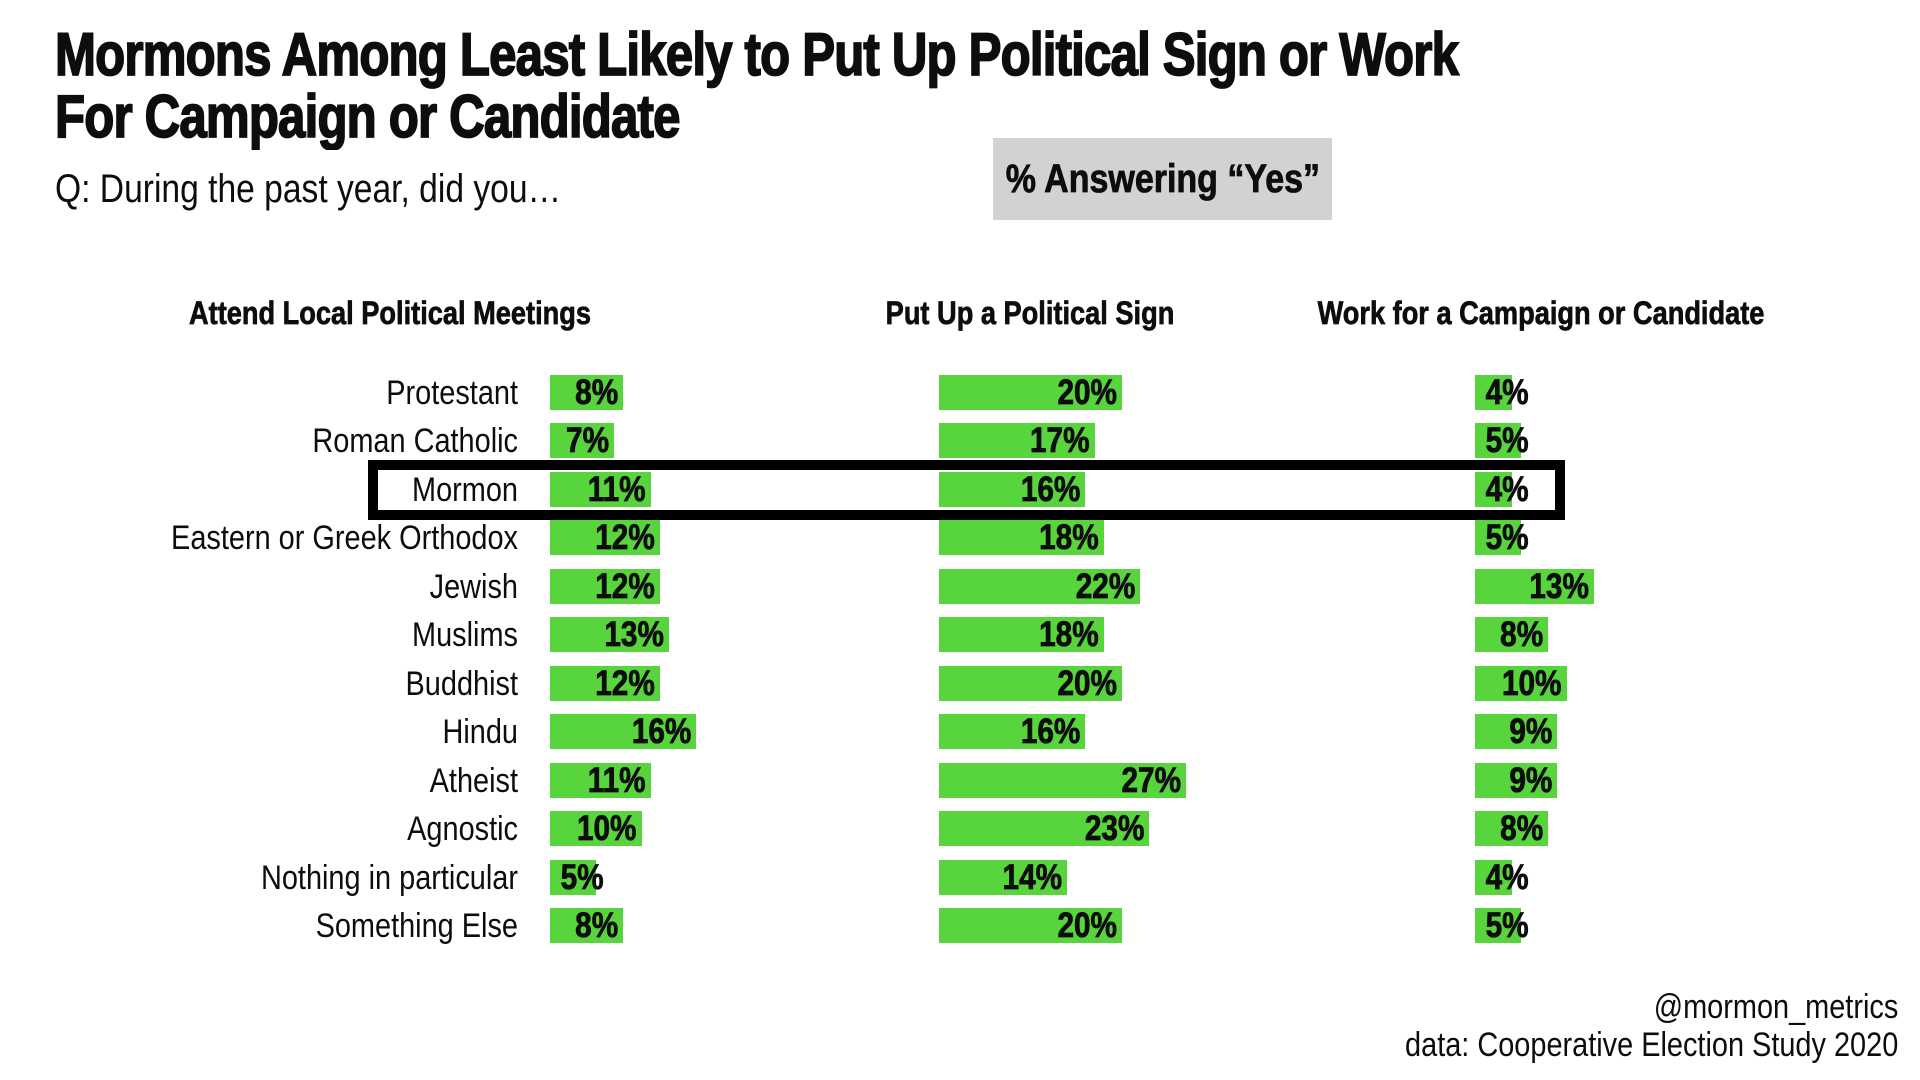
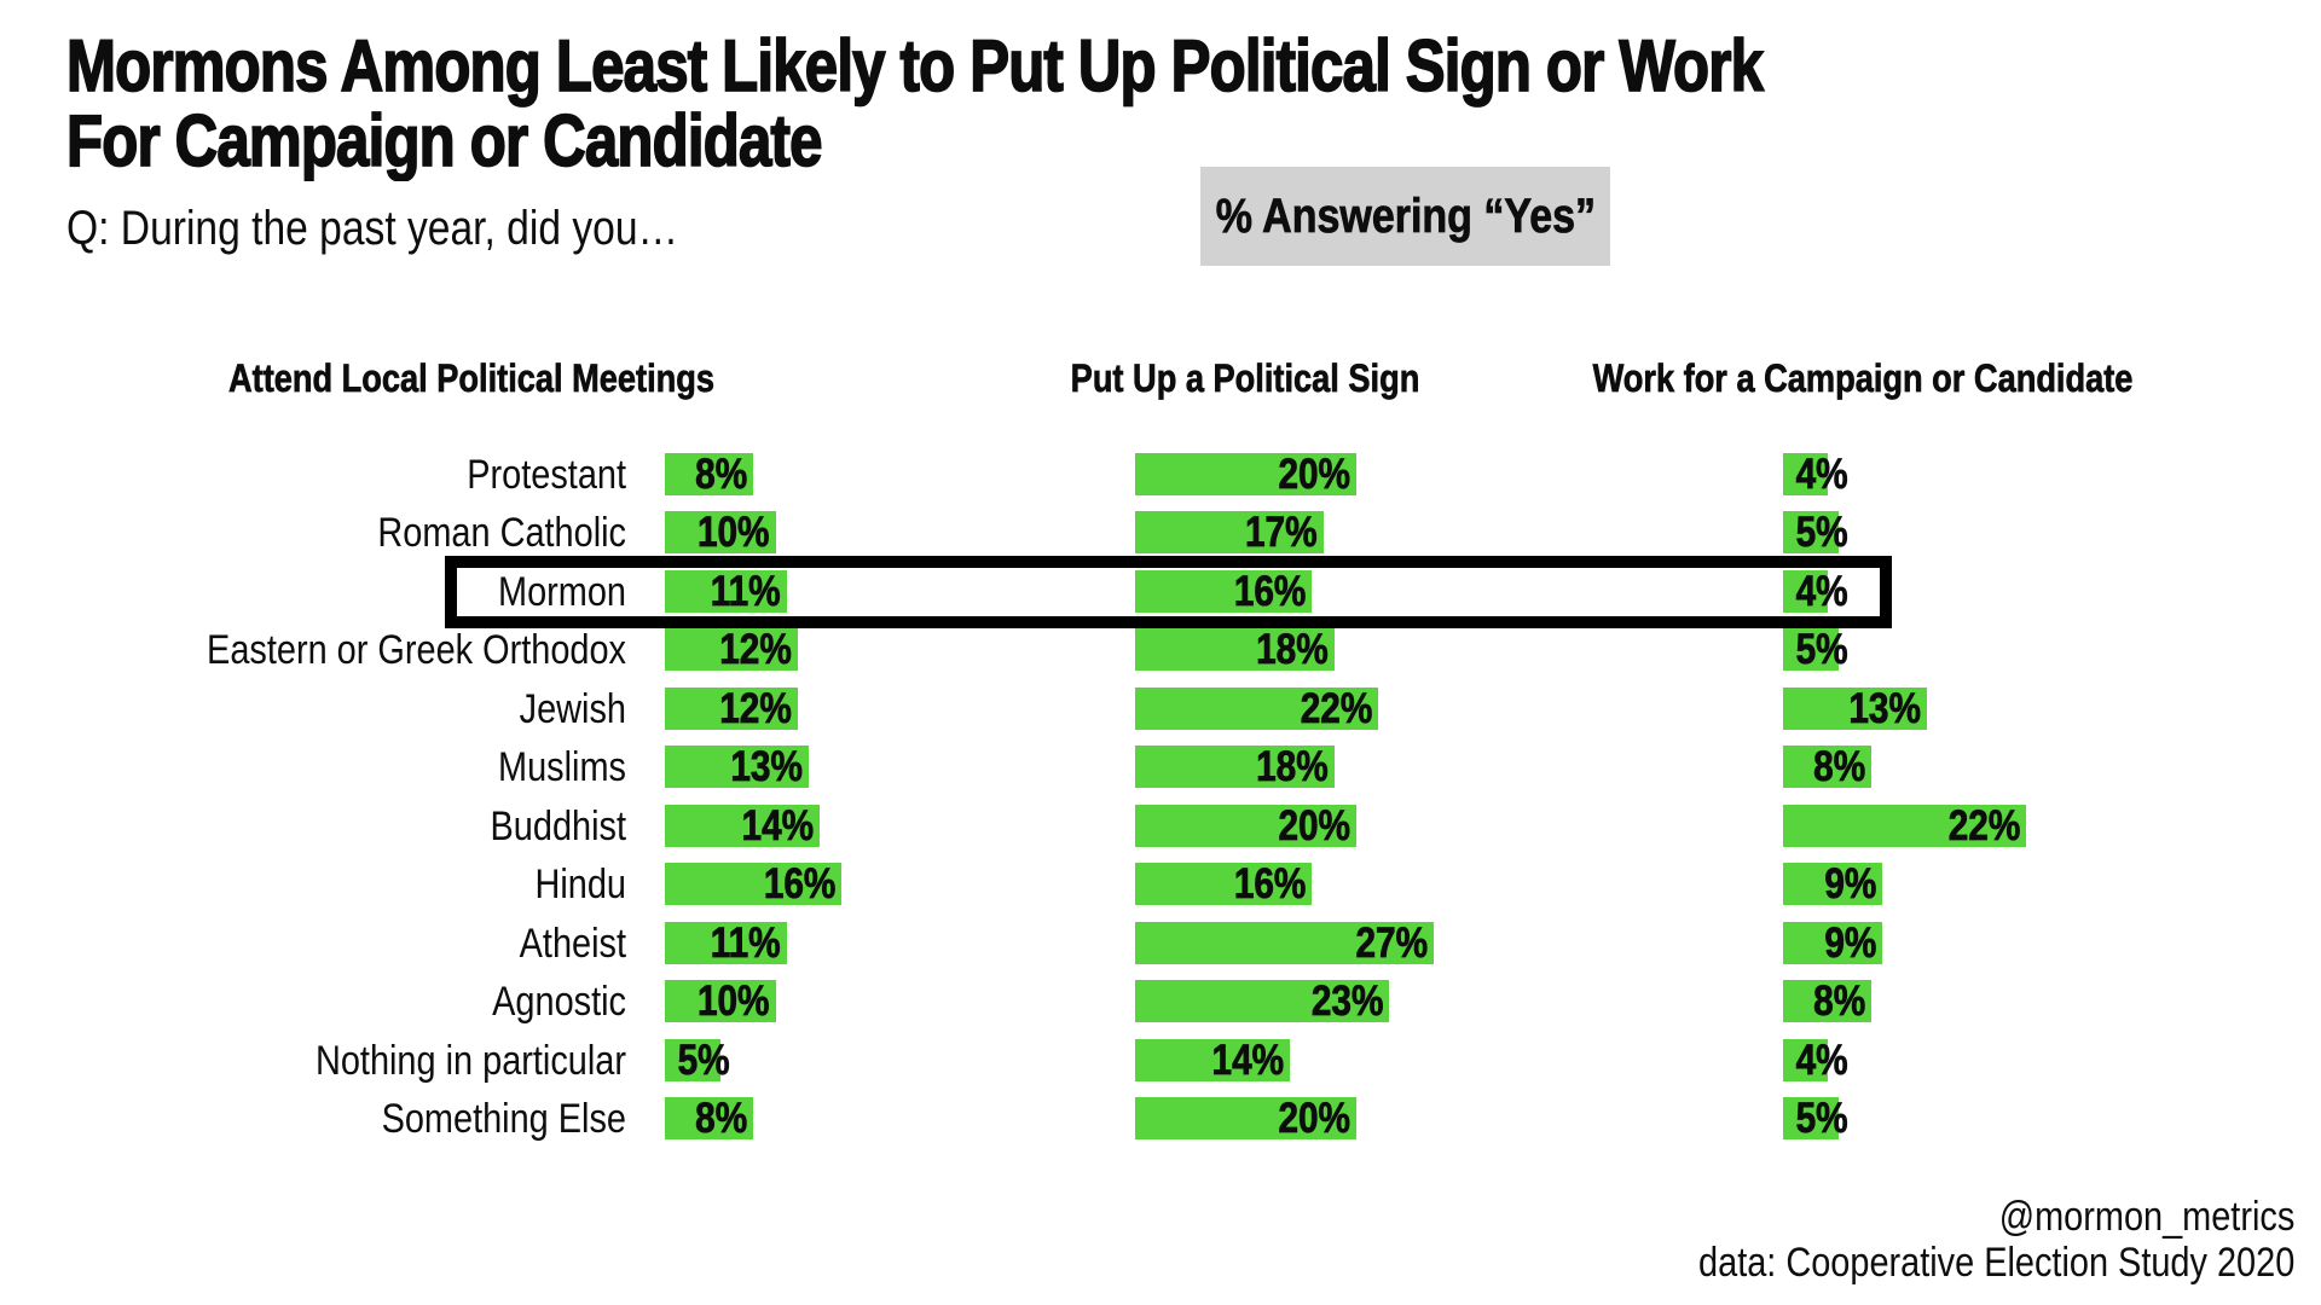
Attend Local Political Meetings/Roman Catholic: 7% -> 10%
Attend Local Political Meetings/Buddhist: 12% -> 14%
Work for a Campaign or Candidate/Buddhist: 10% -> 22%
